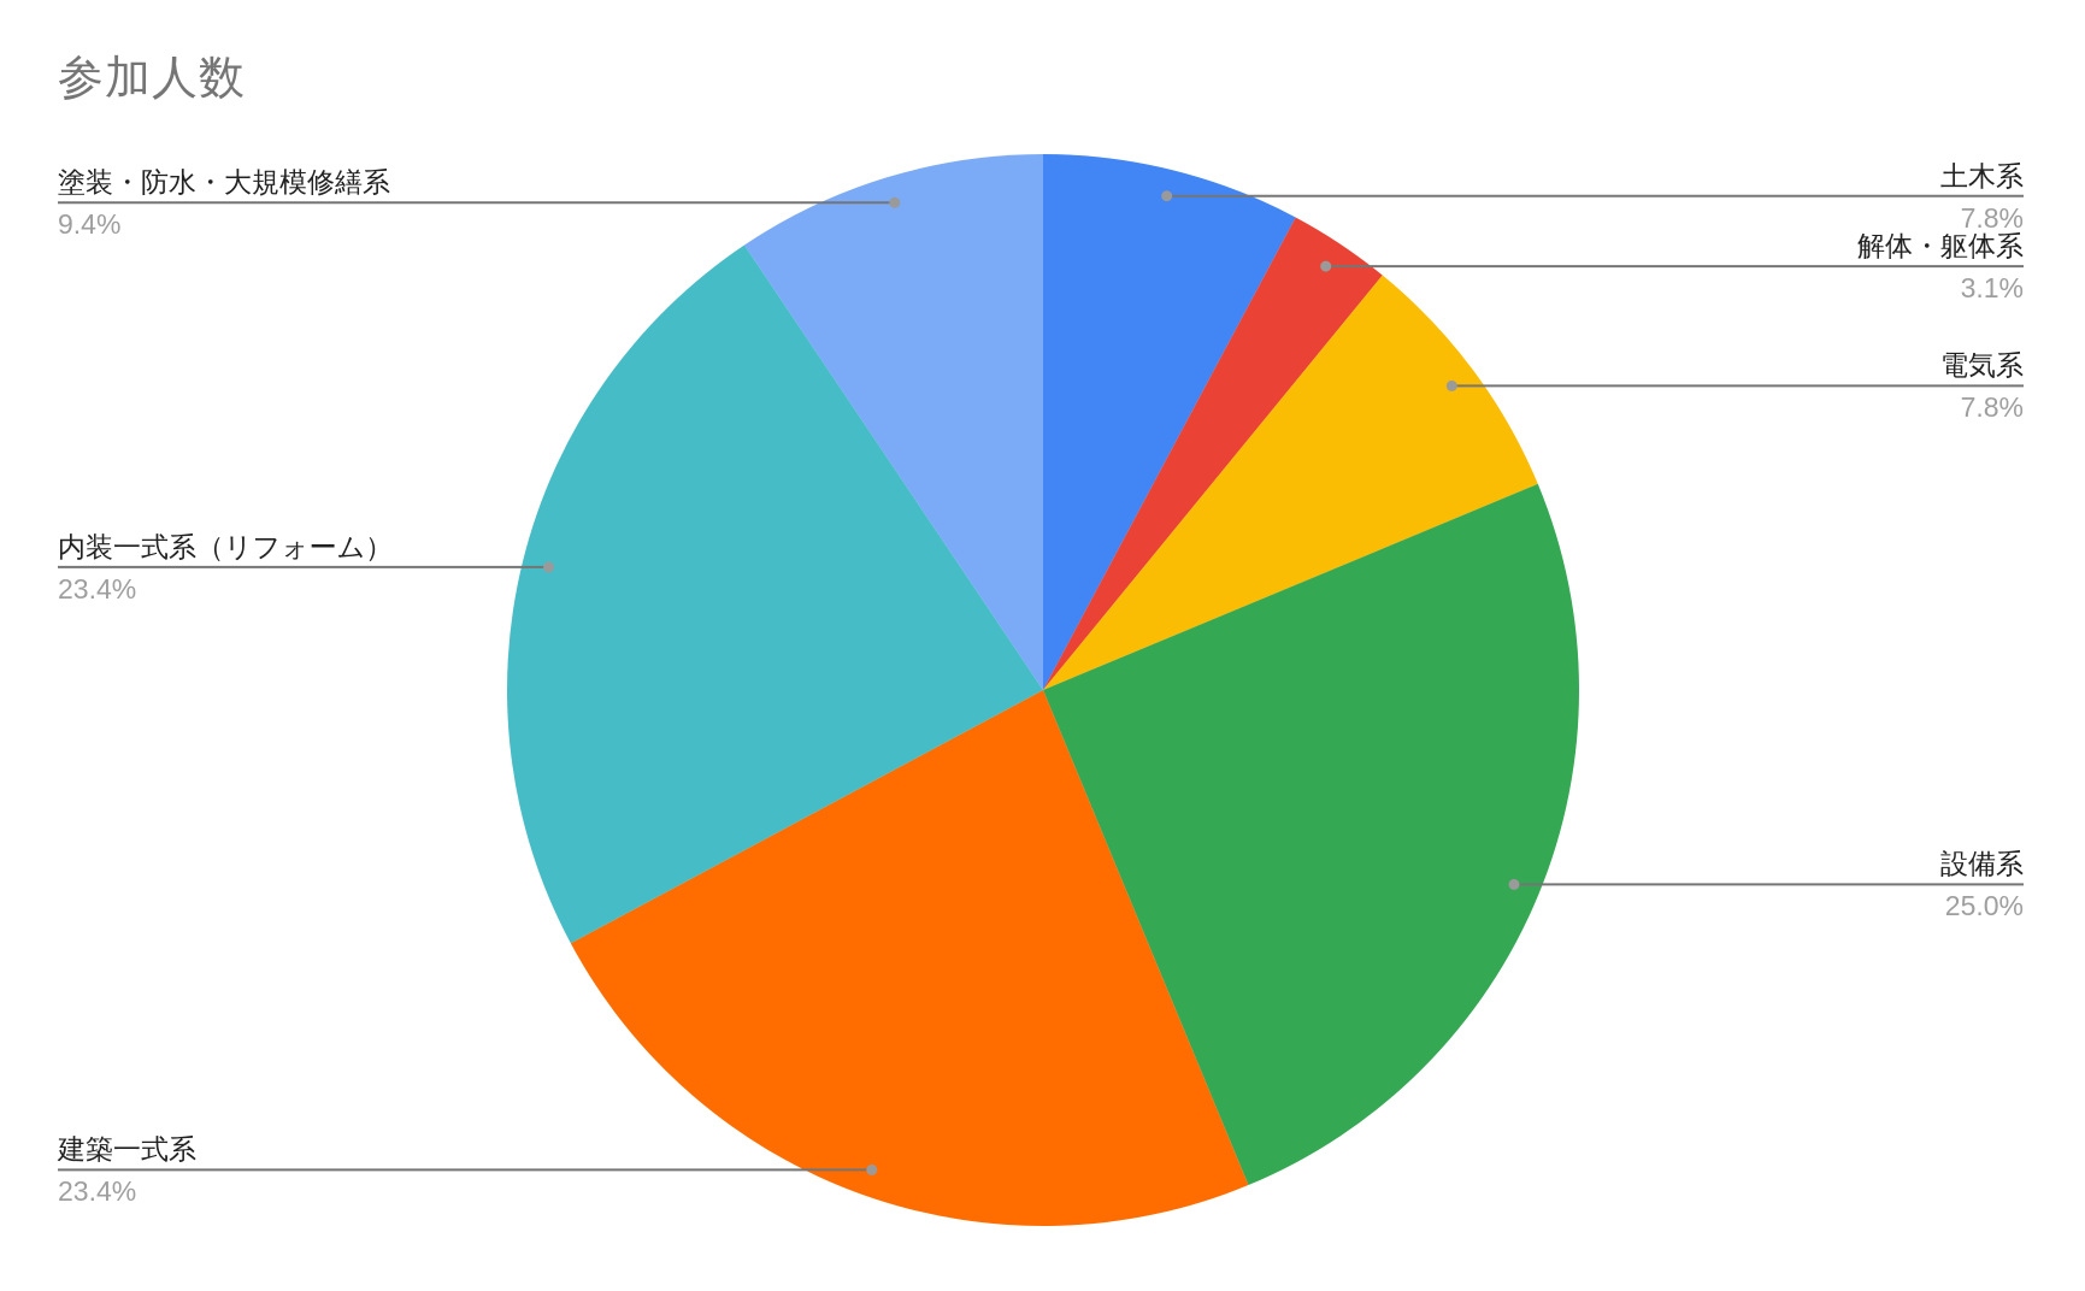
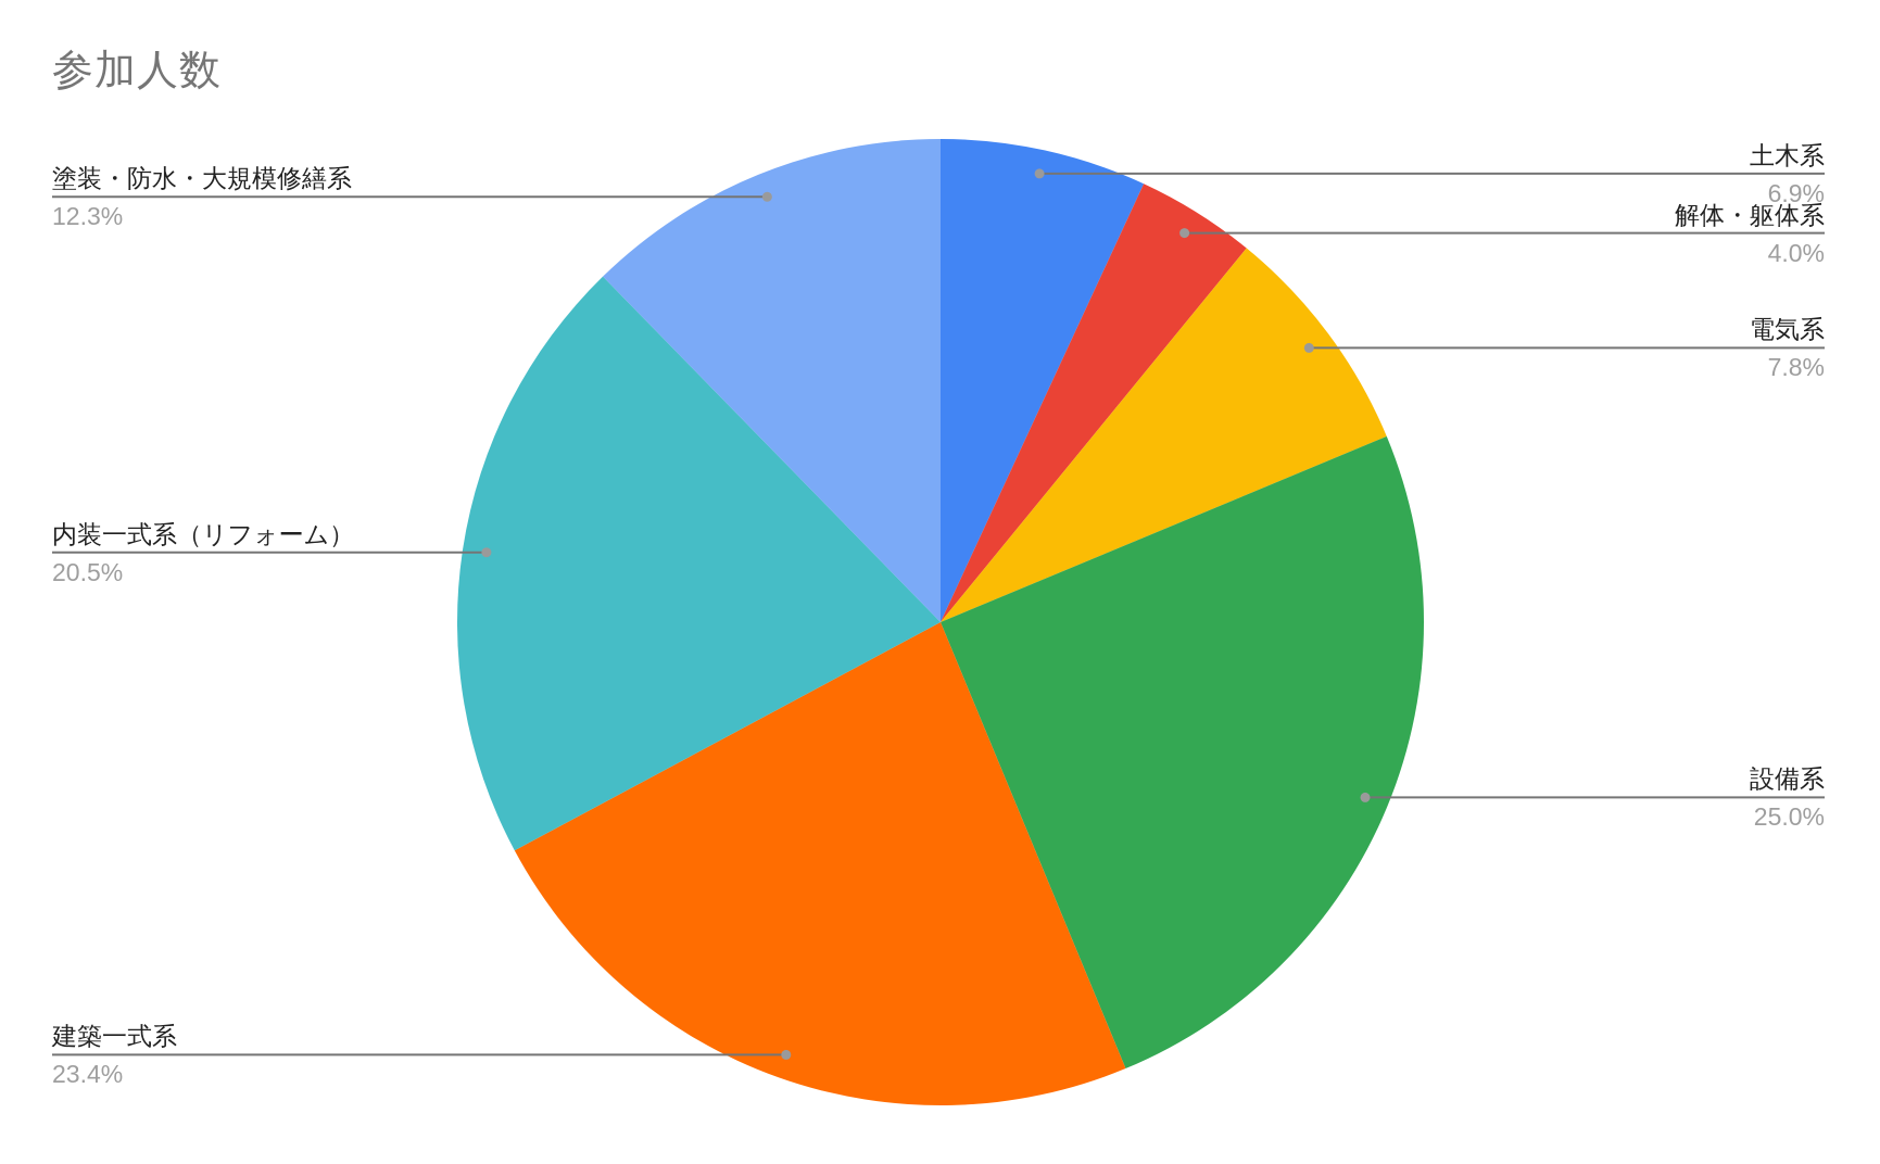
土木系: 7.8% -> 6.9%
解体・躯体系: 3.1% -> 4.0%
内装一式系（リフォーム）: 23.4% -> 20.5%
塗装・防水・大規模修繕系: 9.4% -> 12.3%
